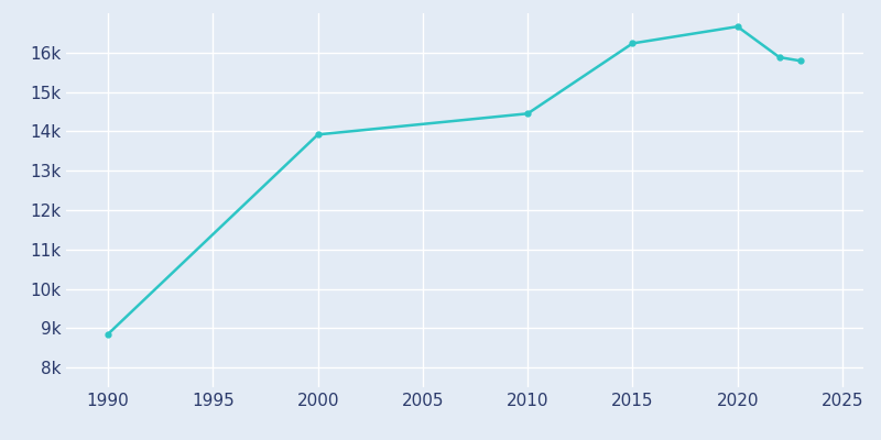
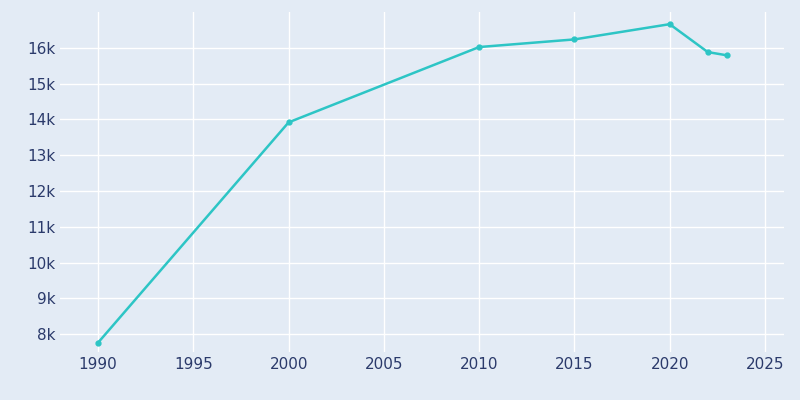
1990: 8.85k -> 7.76k
2010: 14.45k -> 16.02k
